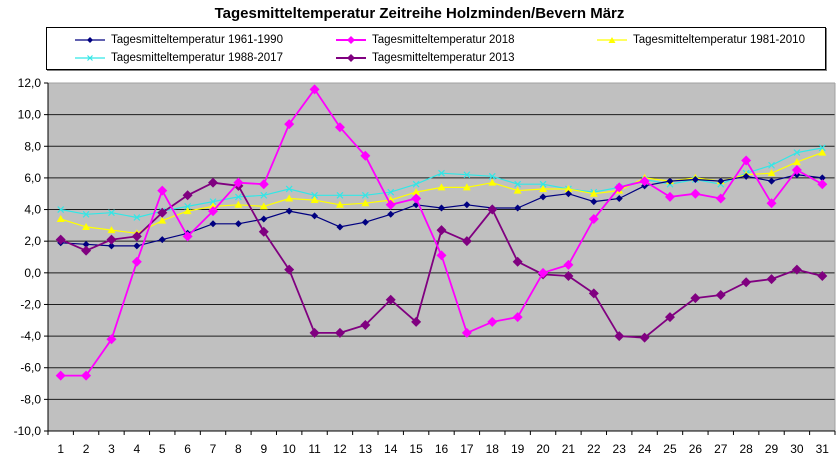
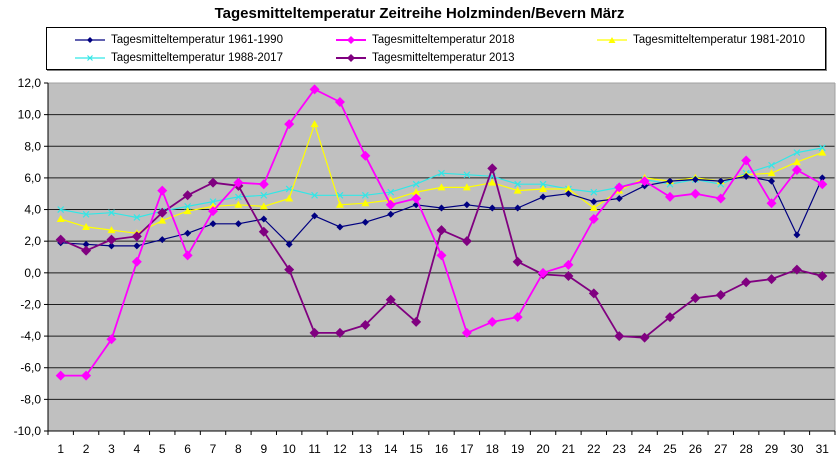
Tagesmitteltemperatur 2018/6: 2,3 -> 1,1
Tagesmitteltemperatur 1961-1990/10: 3,9 -> 1,8
Tagesmitteltemperatur 1981-2010/11: 4,6 -> 9,4
Tagesmitteltemperatur 2018/12: 9,2 -> 10,8
Tagesmitteltemperatur 2013/18: 4,0 -> 6,6
Tagesmitteltemperatur 1981-2010/22: 5,0 -> 4,1
Tagesmitteltemperatur 1961-1990/30: 6,2 -> 2,4
